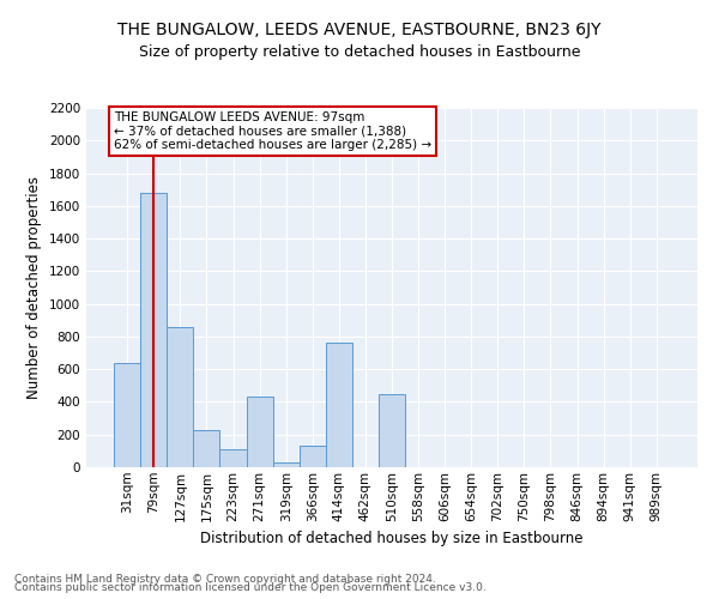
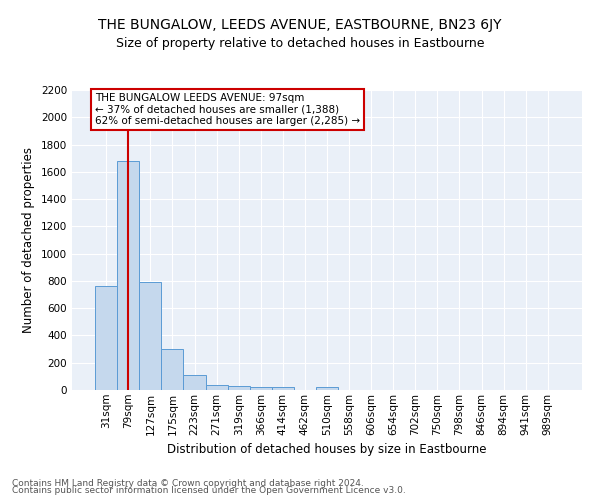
31sqm: 640 -> 760
127sqm: 860 -> 790
175sqm: 230 -> 300
271sqm: 430 -> 40
366sqm: 130 -> 20
414sqm: 760 -> 20
510sqm: 450 -> 20
